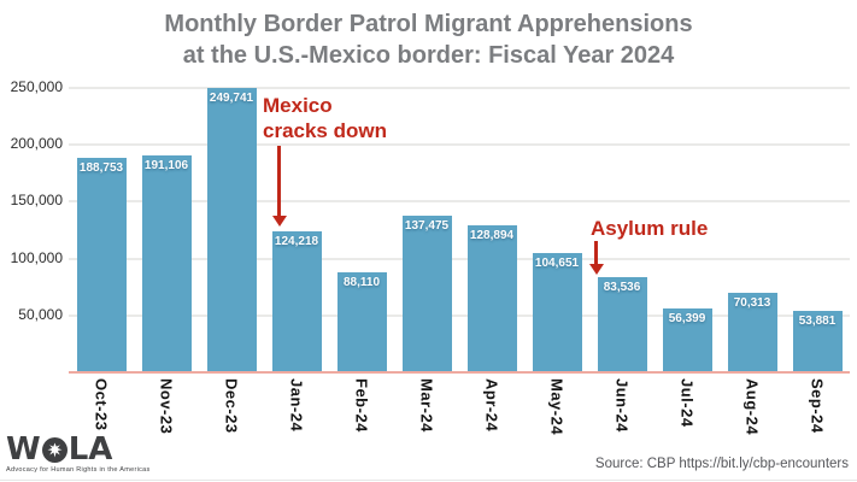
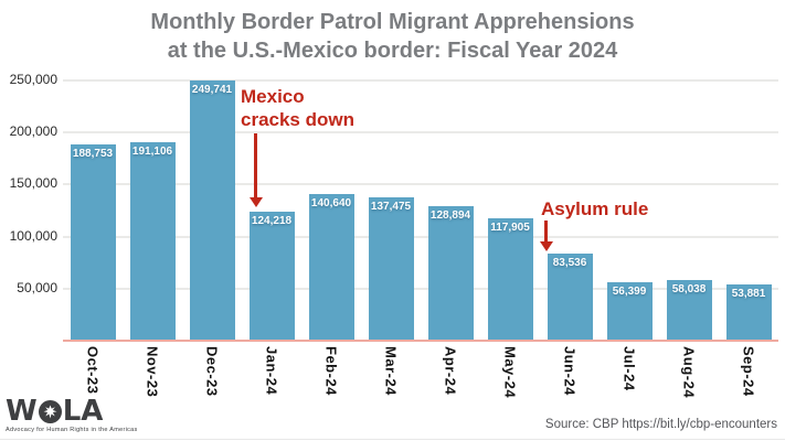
Feb-24: 88,110 -> 140,640
May-24: 104,651 -> 117,905
Aug-24: 70,313 -> 58,038
